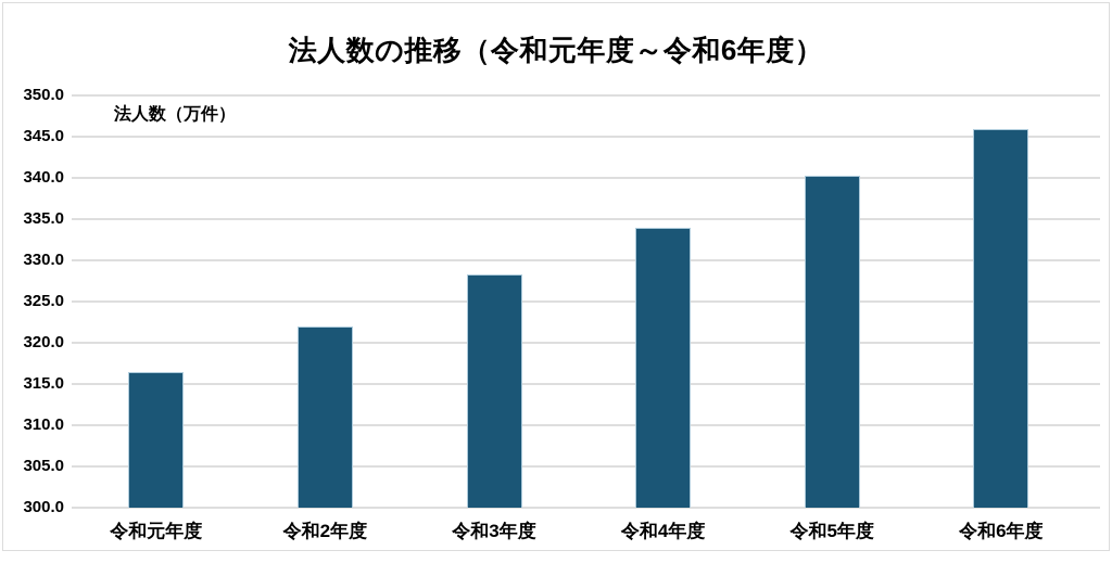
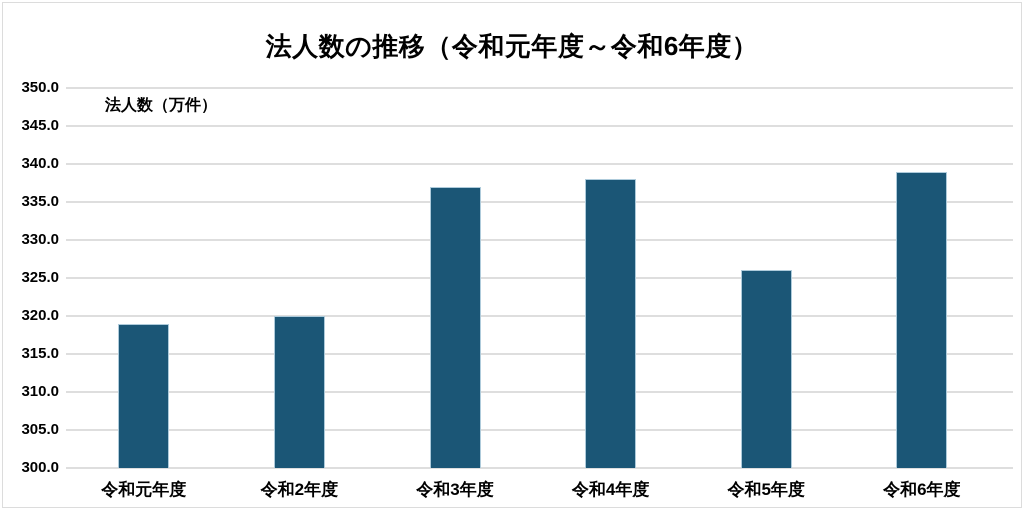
令和元年度: 316 -> 319
令和2年度: 322 -> 320
令和3年度: 328 -> 337
令和4年度: 334 -> 338
令和5年度: 340 -> 326
令和6年度: 346 -> 339
